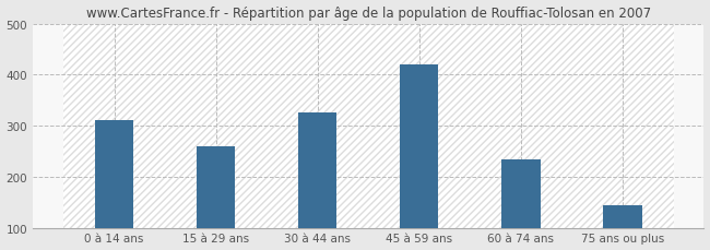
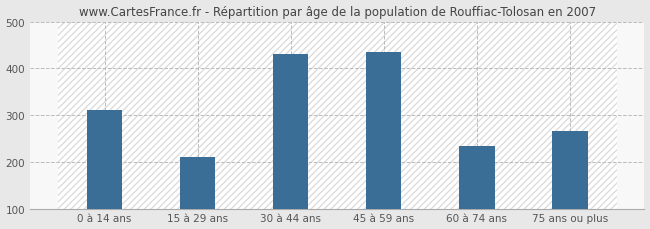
15 à 29 ans: 260 -> 210
30 à 44 ans: 325 -> 430
45 à 59 ans: 420 -> 435
75 ans ou plus: 145 -> 265
